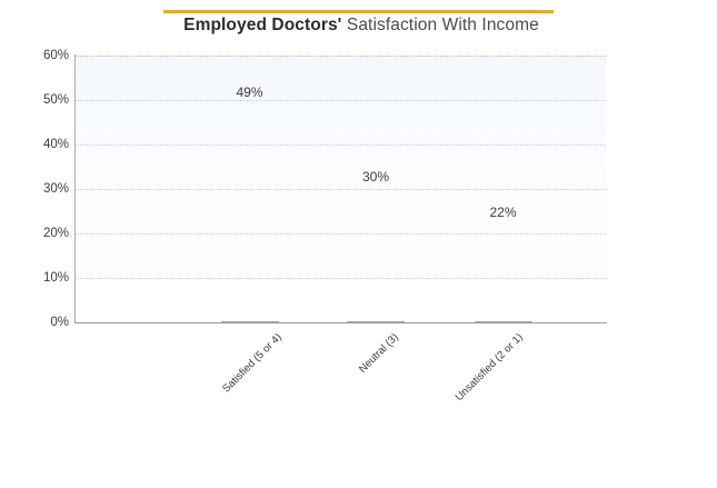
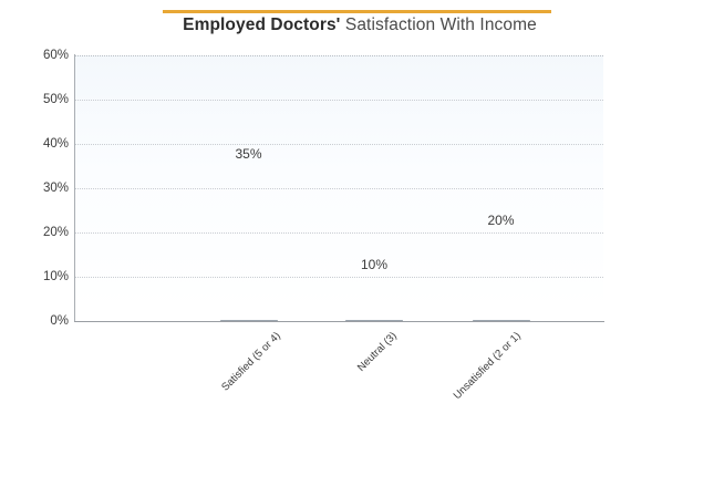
Satisfied (5 or 4): 49% -> 35%
Neutral (3): 30% -> 10%
Unsatisfied (2 or 1): 22% -> 20%
